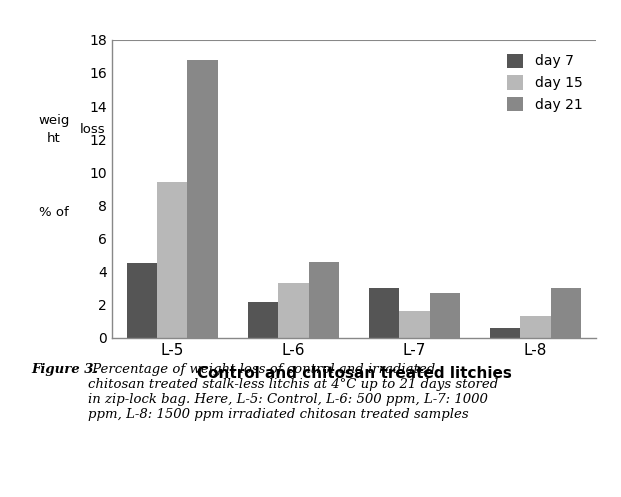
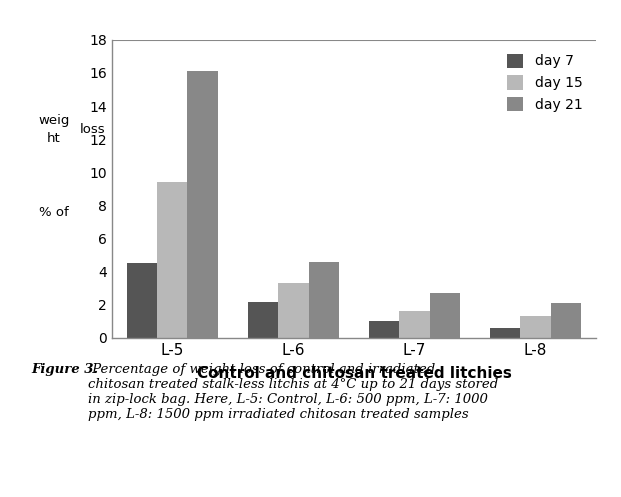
day 21/L-5: 16.8 -> 16.1
day 7/L-7: 3.0 -> 1.0
day 21/L-8: 3.0 -> 2.1
